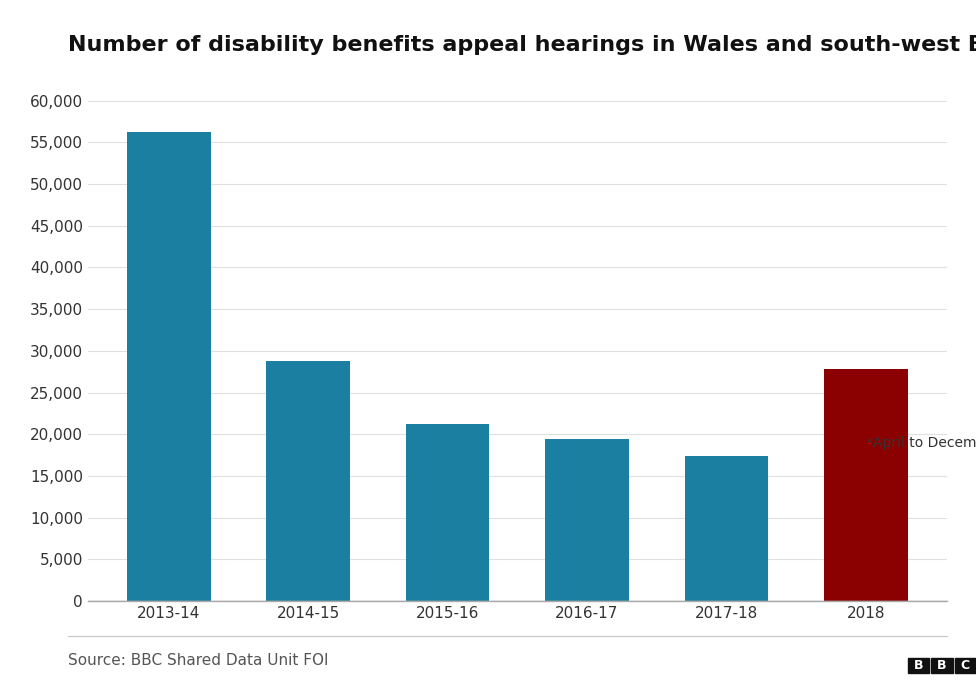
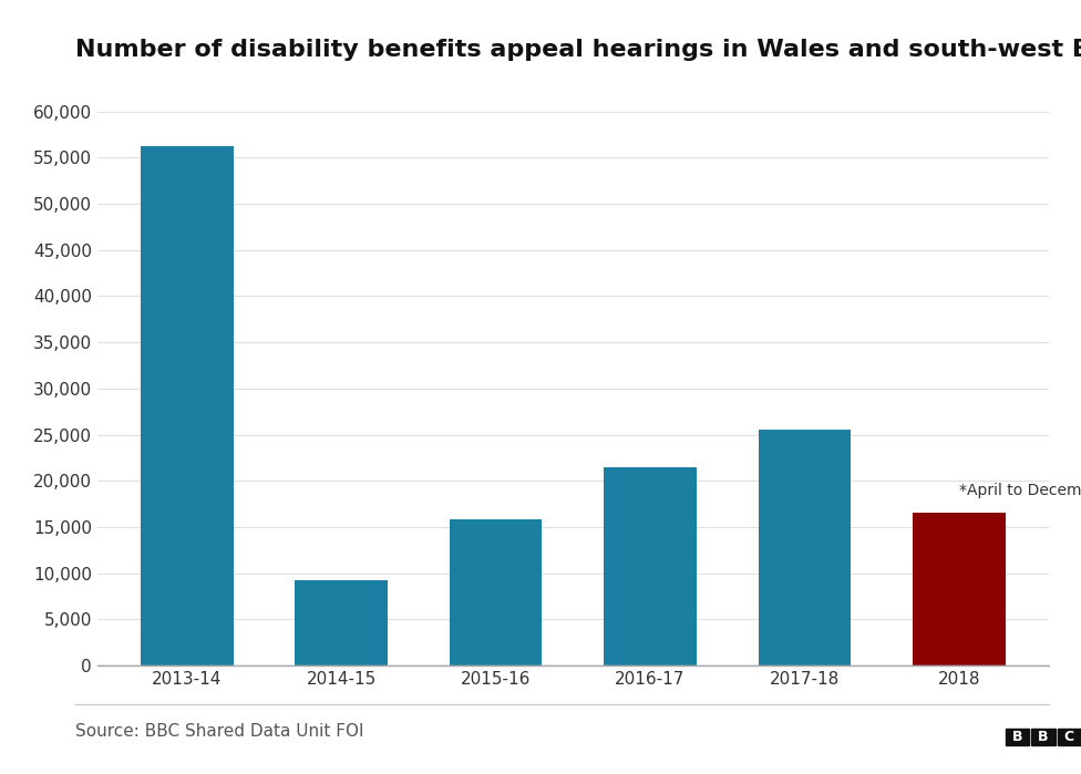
2014-15: 28,800 -> 9,200
2015-16: 21,200 -> 15,800
2016-17: 19,400 -> 21,500
2017-18: 17,400 -> 25,500
2018: 27,800 -> 16,500
